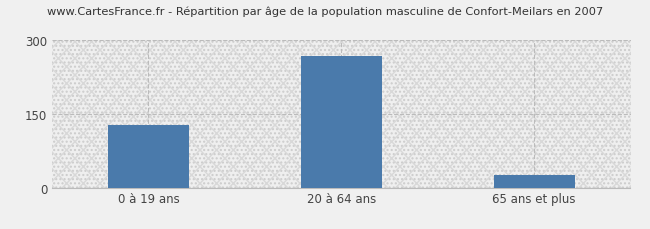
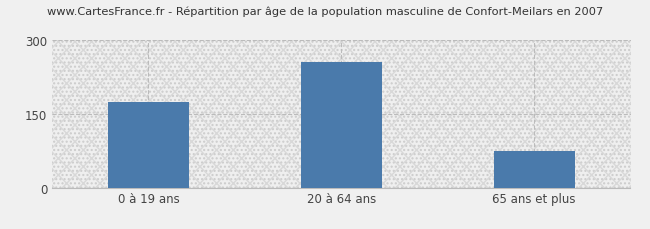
0 à 19 ans: 128 -> 175
20 à 64 ans: 268 -> 255
65 ans et plus: 25 -> 75
